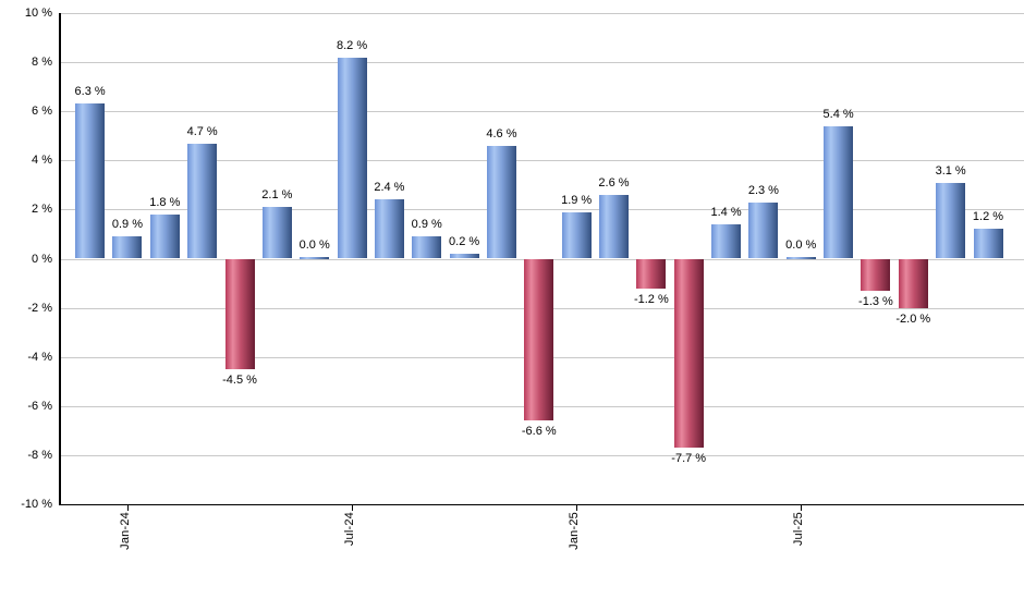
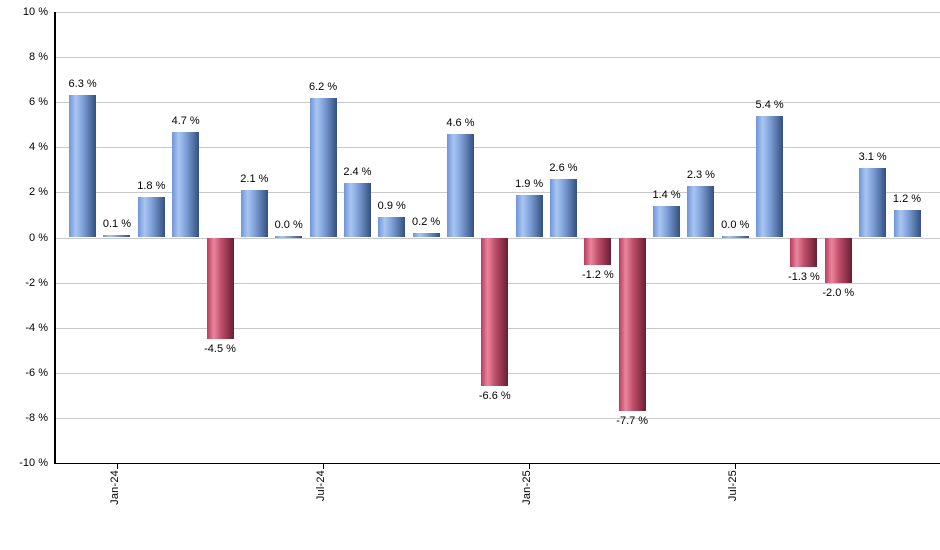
Jan-24: 0.9 -> 0.1
Jul-24: 8.2 -> 6.2
